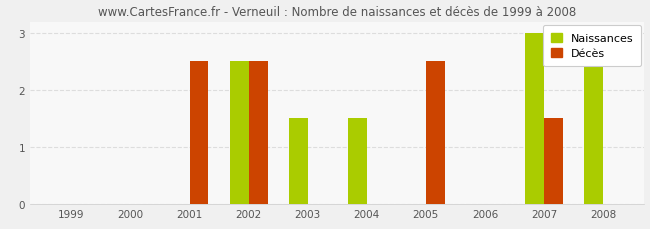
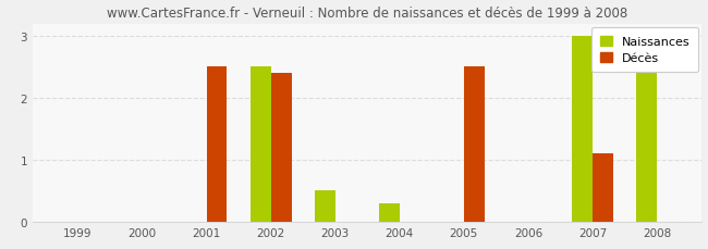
Décès/2002: 2.5 -> 2.4
Naissances/2003: 1.5 -> 0.5
Naissances/2004: 1.5 -> 0.3
Décès/2007: 1.5 -> 1.1
